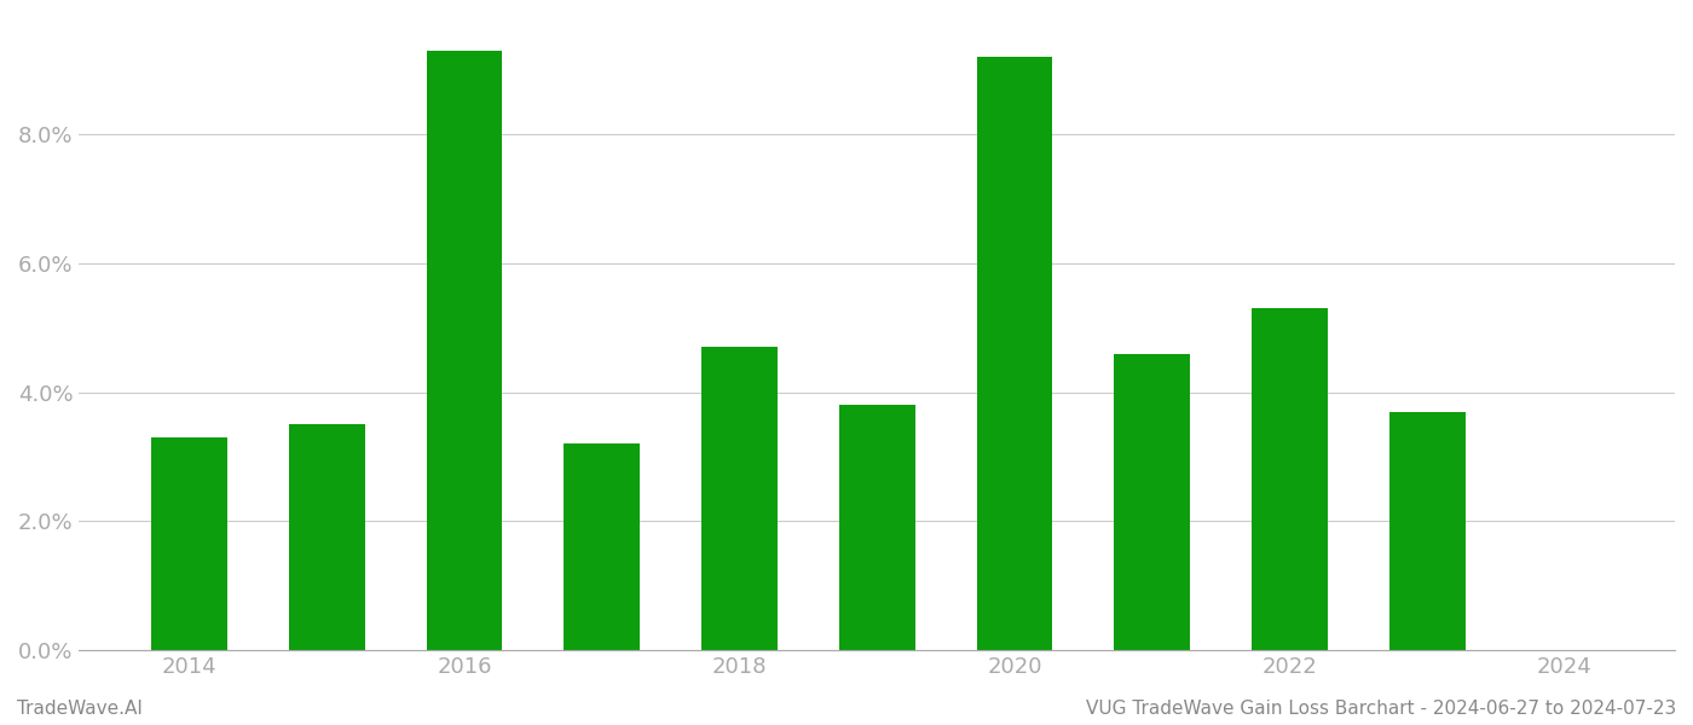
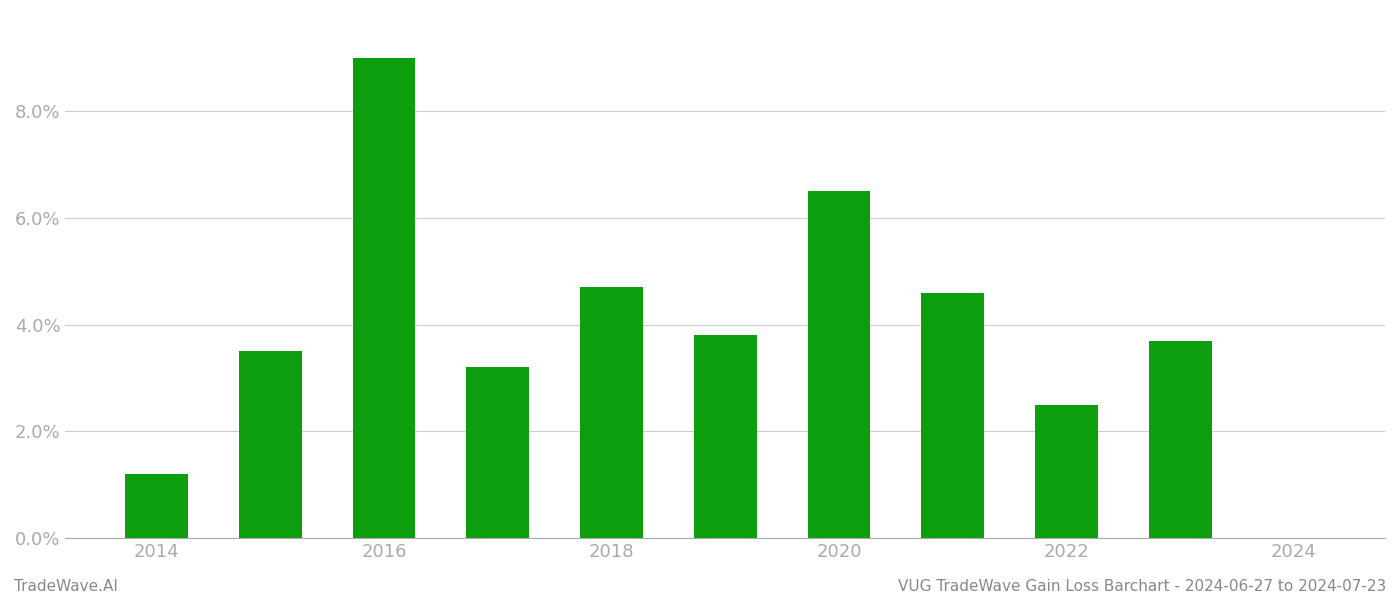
2014: 3.3% -> 1.2%
2016: 9.3% -> 9.0%
2020: 9.2% -> 6.5%
2022: 5.3% -> 2.5%
